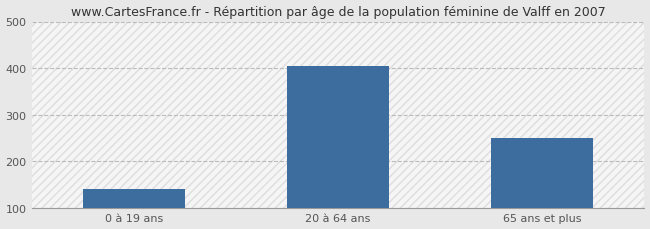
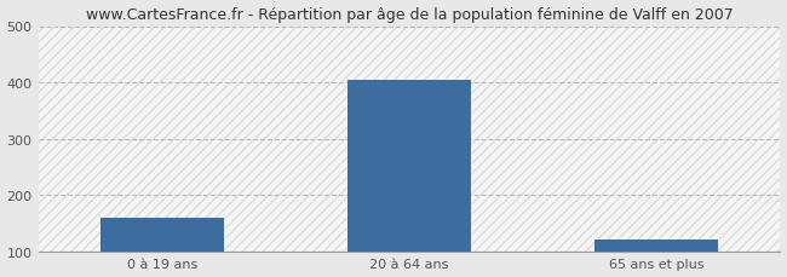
0 à 19 ans: 140 -> 160
65 ans et plus: 250 -> 122
